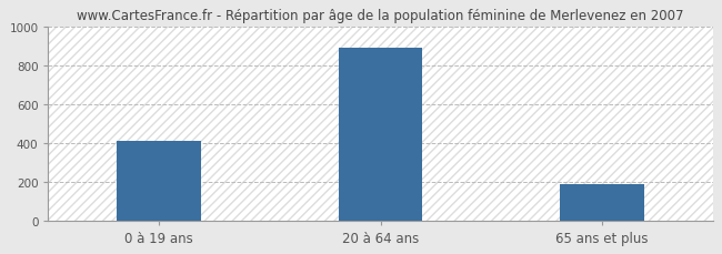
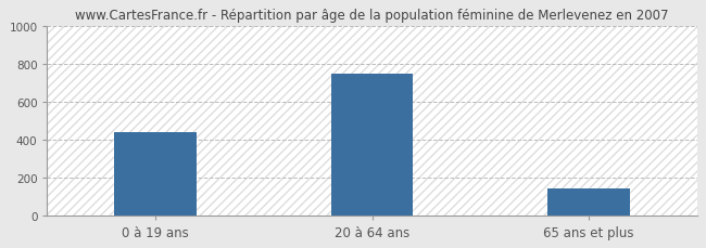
0 à 19 ans: 410 -> 440
20 à 64 ans: 890 -> 750
65 ans et plus: 190 -> 140
